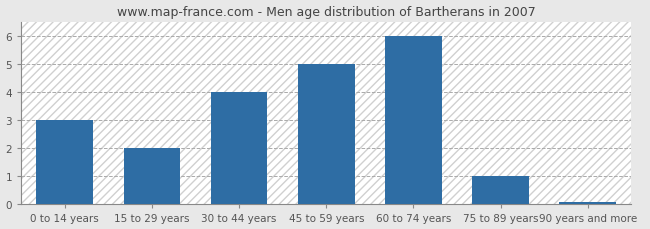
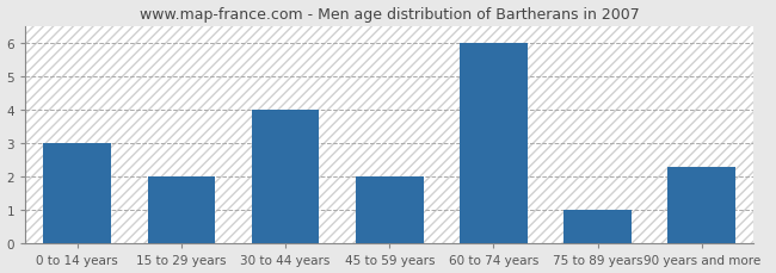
45 to 59 years: 5.00 -> 2.00
90 years and more: 0.07 -> 2.30
